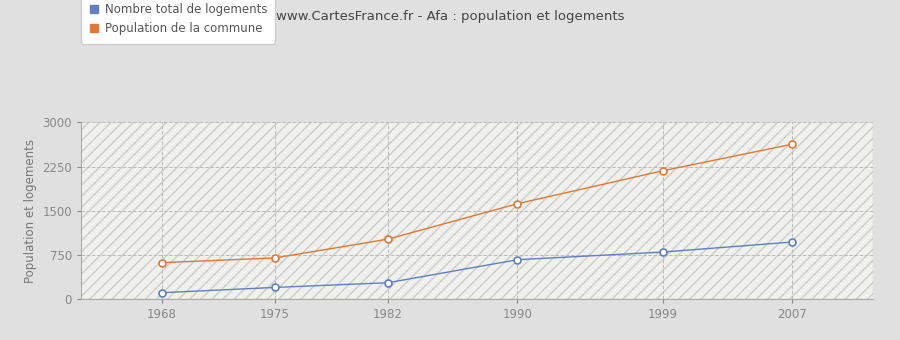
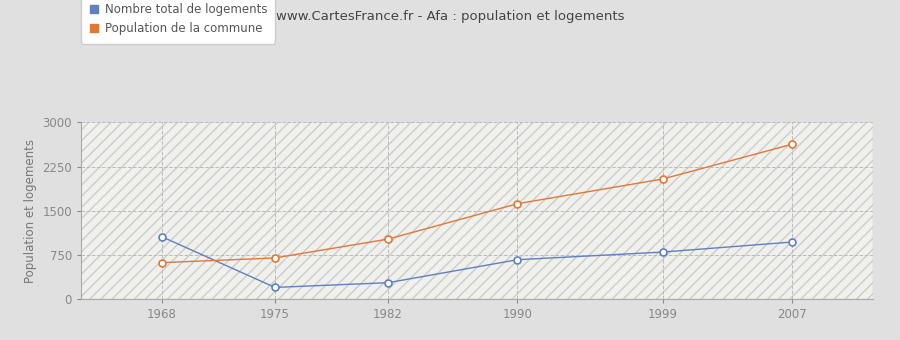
Nombre total de logements/1968: 110 -> 1060
Population de la commune/1999: 2180 -> 2040
